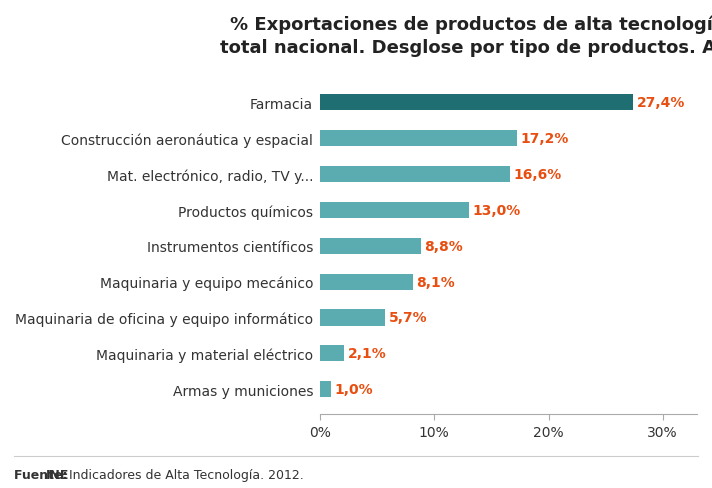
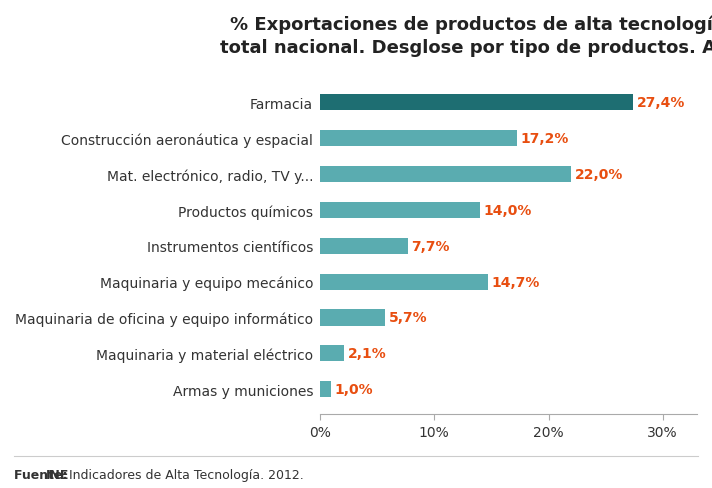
Mat. electrónico, radio, TV y...: 16,6% -> 22,0%
Productos químicos: 13,0% -> 14,0%
Instrumentos científicos: 8,8% -> 7,7%
Maquinaria y equipo mecánico: 8,1% -> 14,7%
